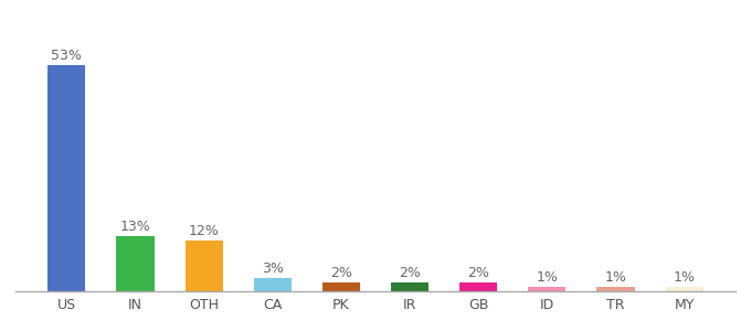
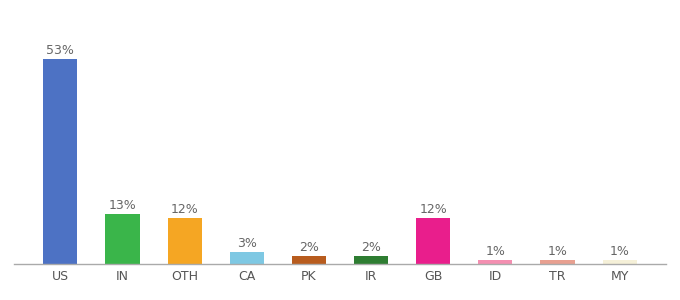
GB: 2% -> 12%
